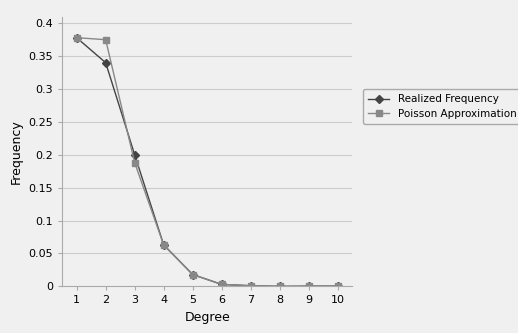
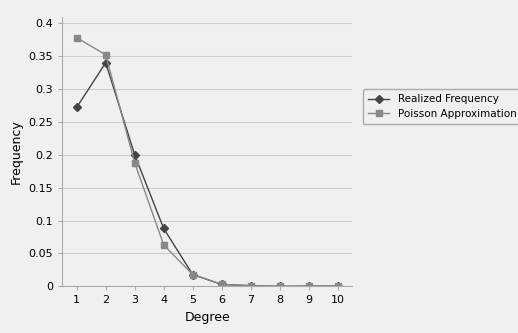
Realized Frequency/1: 0.378 -> 0.272
Poisson Approximation/2: 0.375 -> 0.352
Realized Frequency/4: 0.063 -> 0.088
